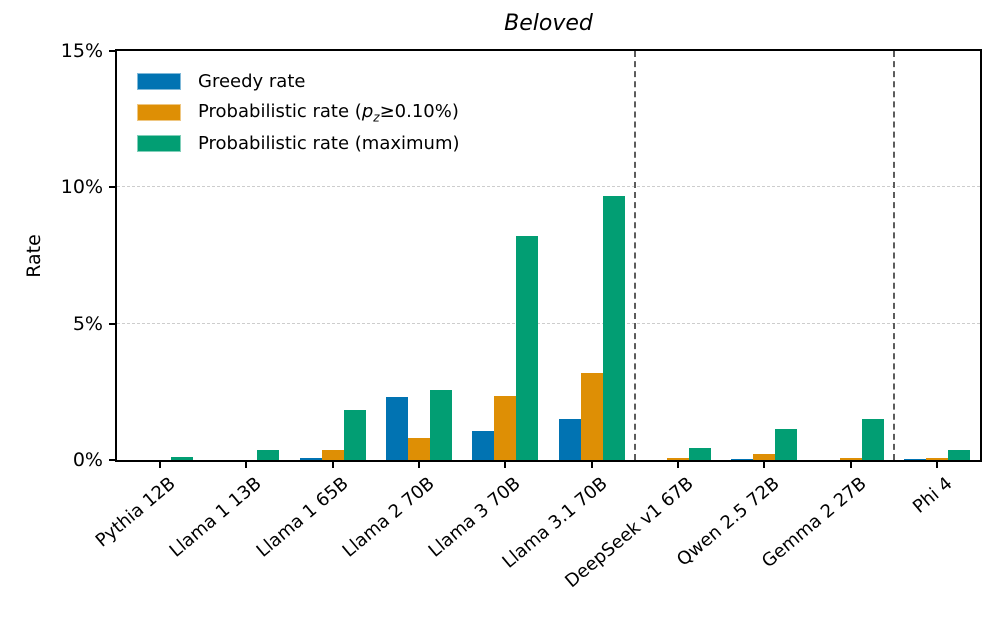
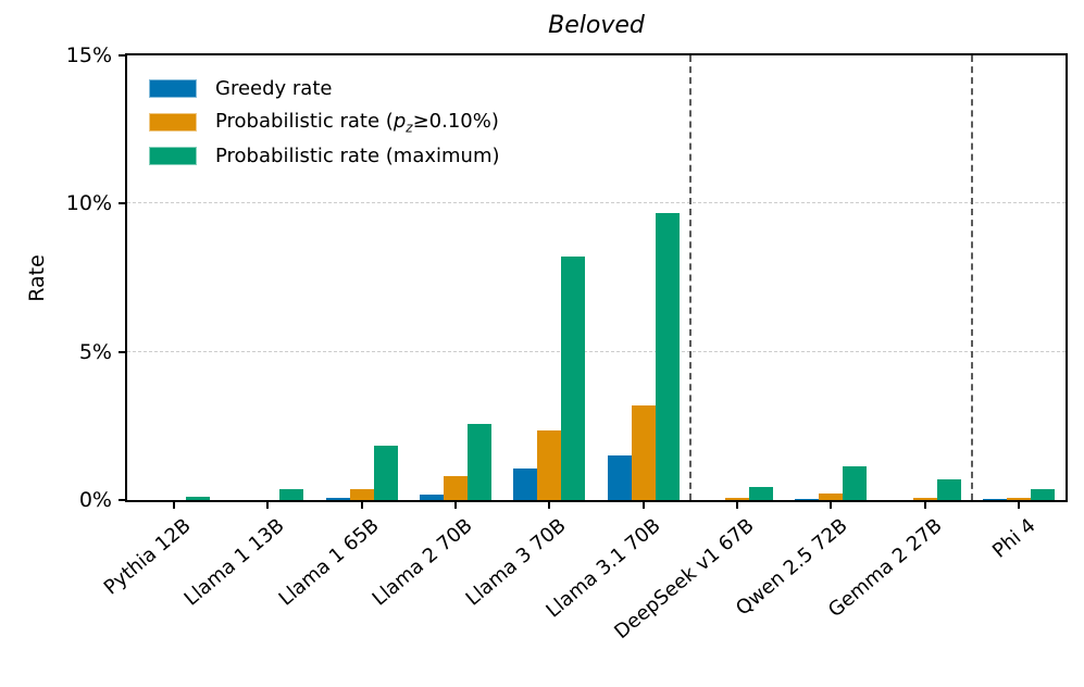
Greedy rate/Llama 2 70B: 2.3% -> 0.2%
Probabilistic rate (maximum)/Gemma 2 27B: 1.5% -> 0.7%
